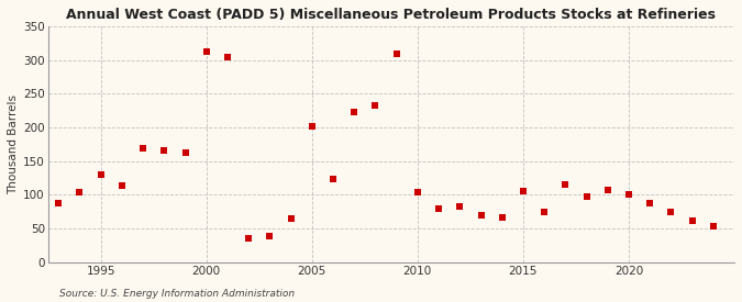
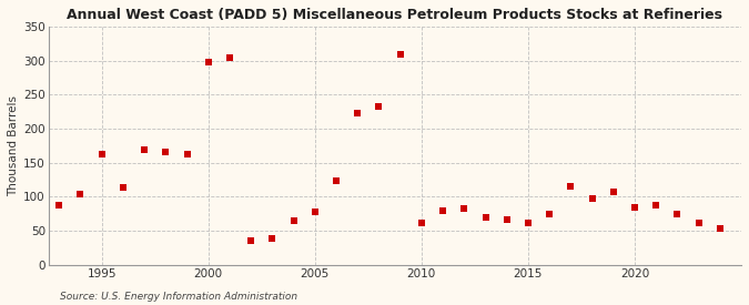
1995: 130 -> 162
2000: 312 -> 297
2005: 202 -> 78
2010: 104 -> 62
2015: 106 -> 62
2020: 100 -> 85
